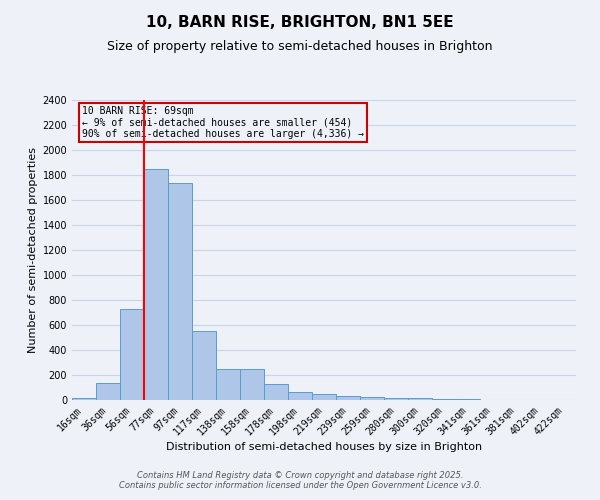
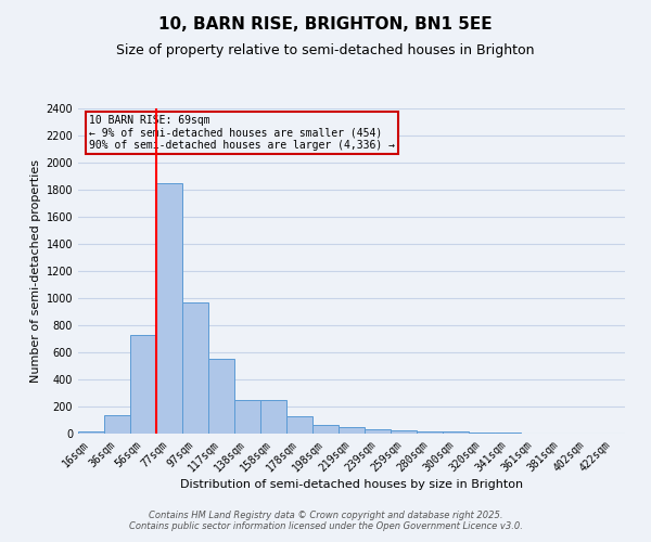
97sqm: 1740 -> 970
